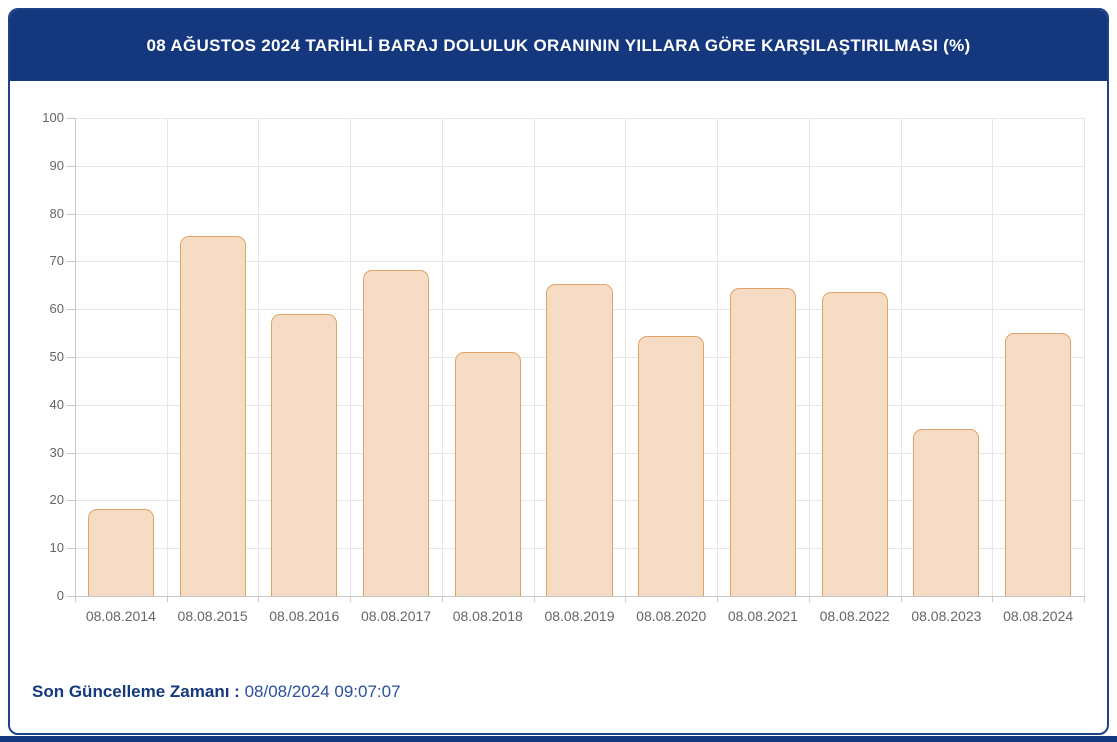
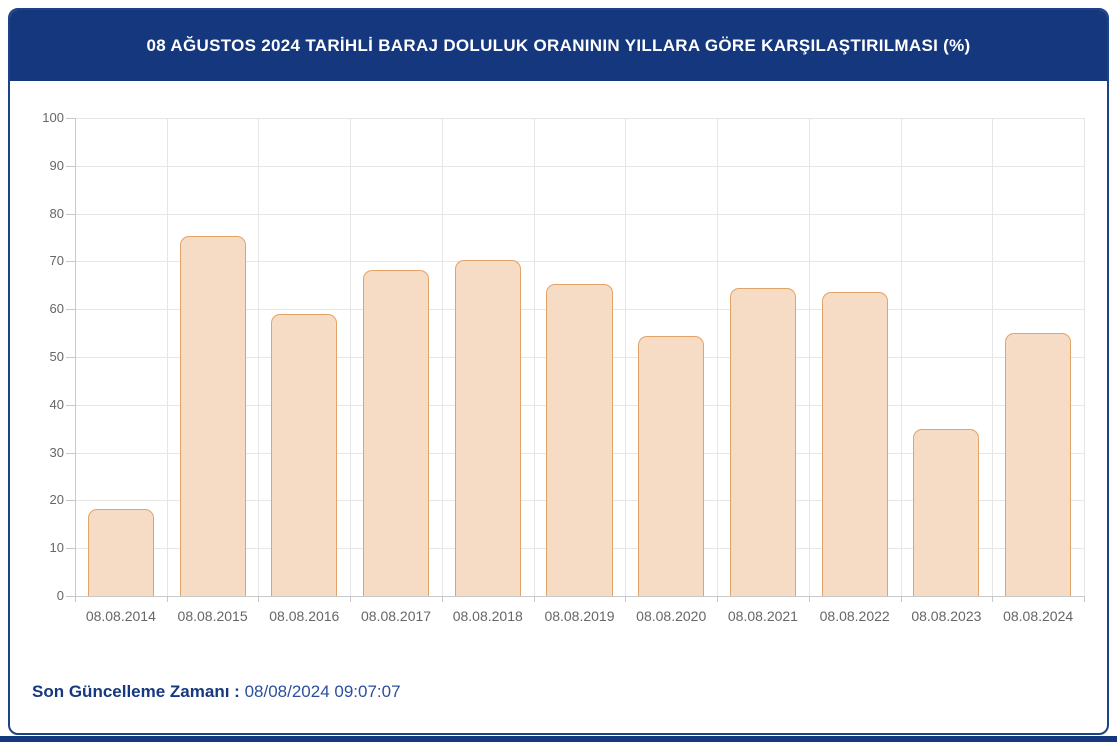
08.08.2018: 51 -> 70
